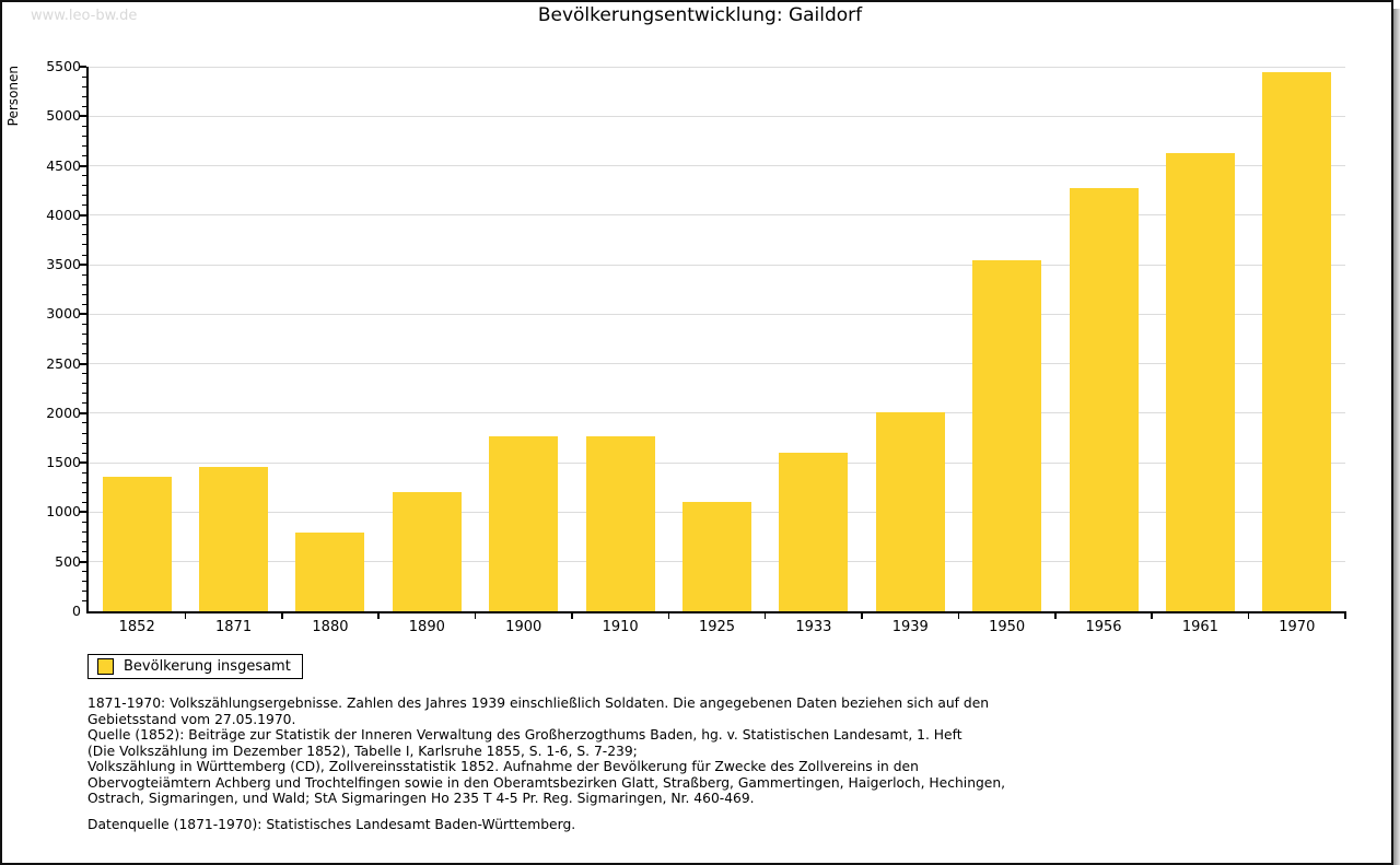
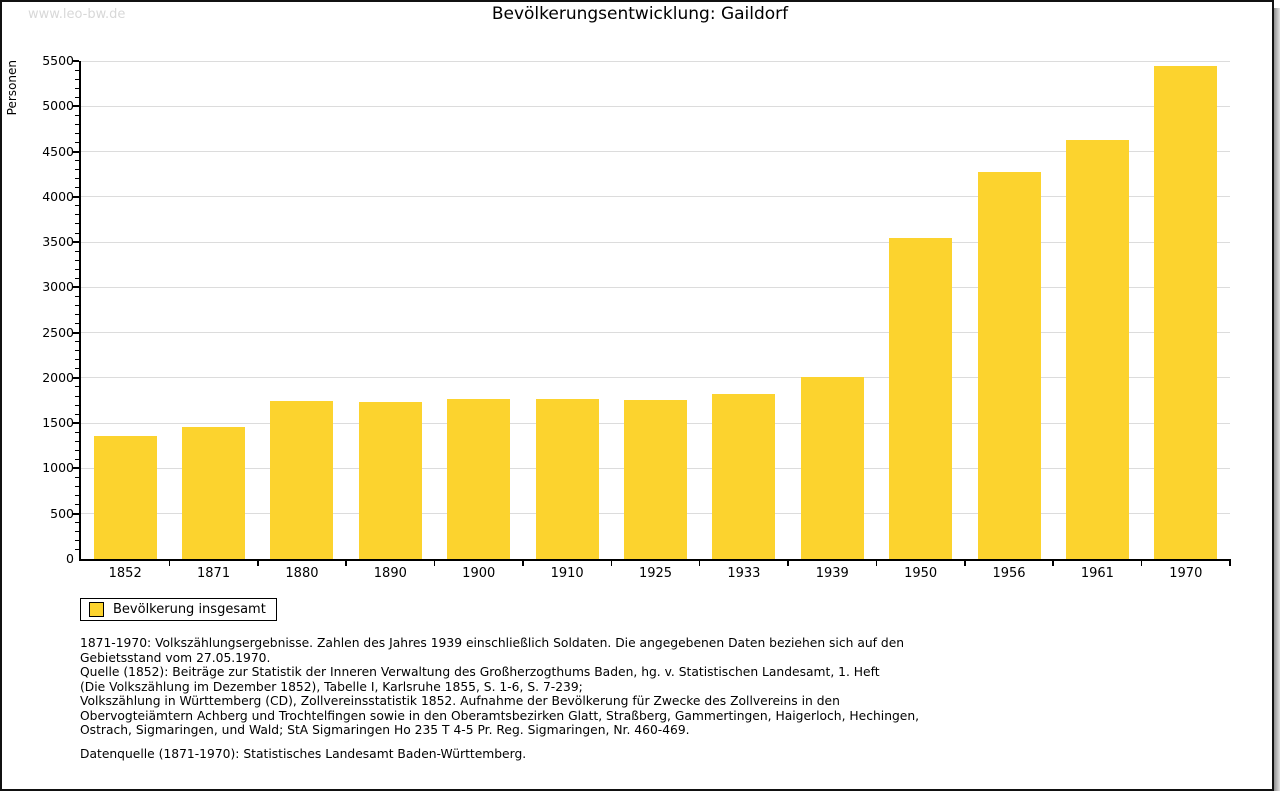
1880: 800 -> 1800
1890: 1200 -> 1700
1925: 1100 -> 1800
1933: 1600 -> 1800
